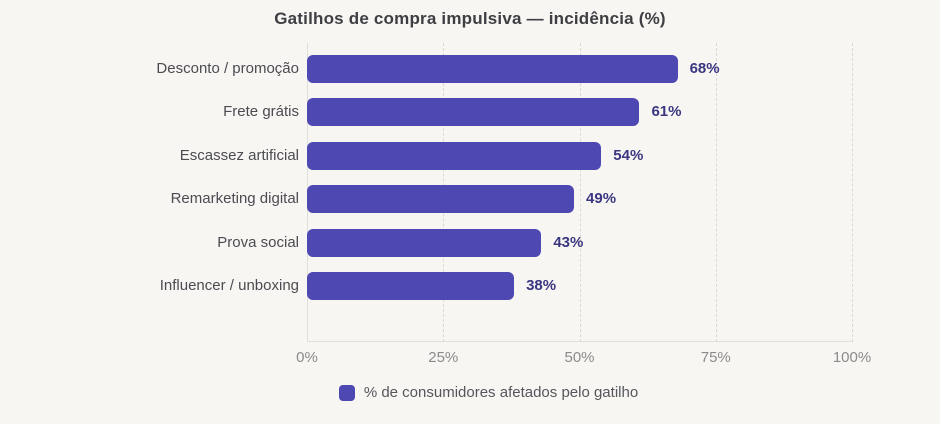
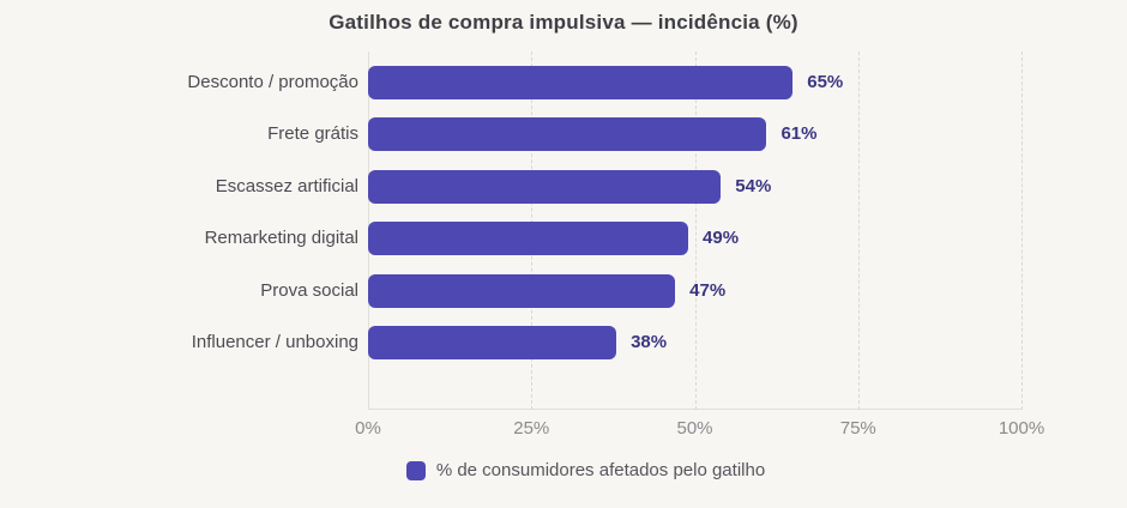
Desconto / promoção: 68% -> 65%
Prova social: 43% -> 47%
